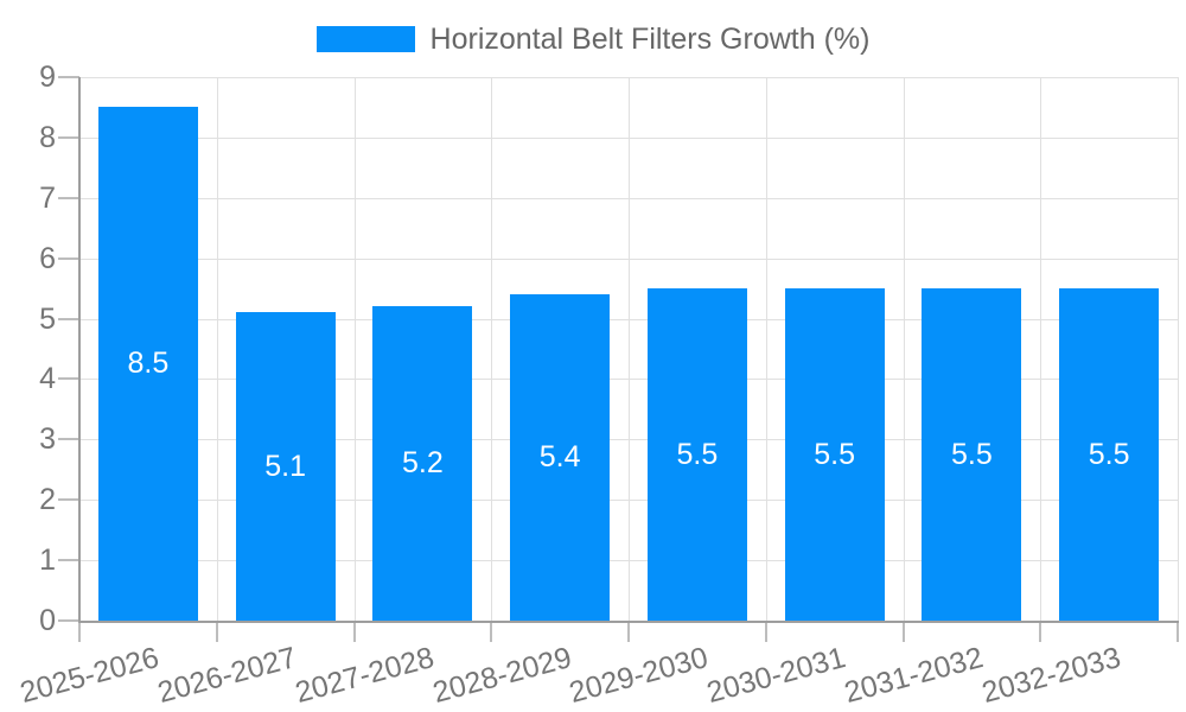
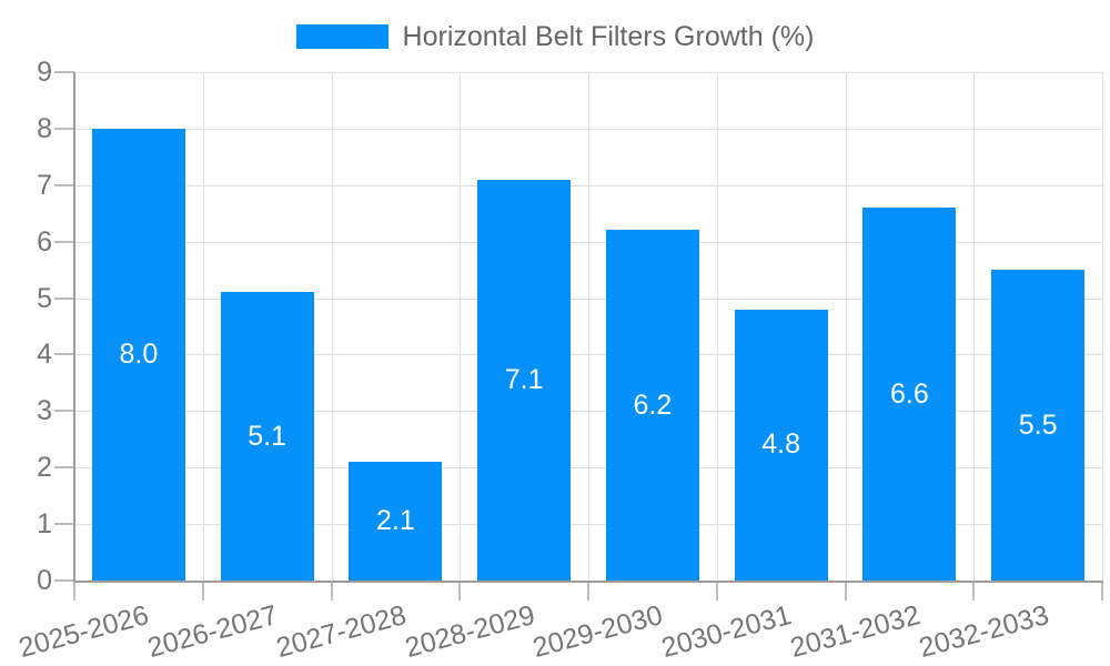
2025-2026: 8.5 -> 8.0
2027-2028: 5.2 -> 2.1
2028-2029: 5.4 -> 7.1
2029-2030: 5.5 -> 6.2
2030-2031: 5.5 -> 4.8
2031-2032: 5.5 -> 6.6
